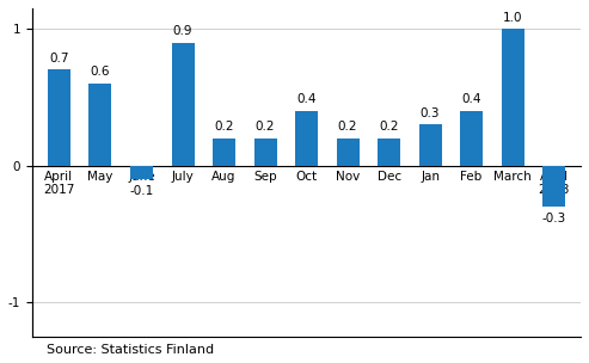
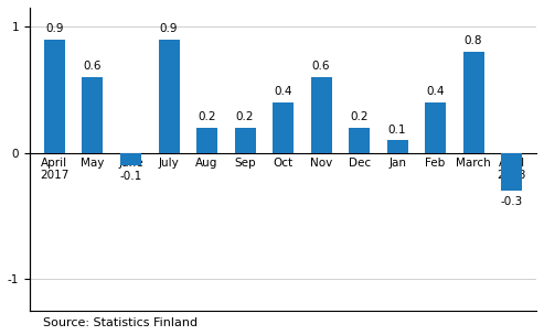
April 2017: 0.7 -> 0.9
Nov: 0.2 -> 0.6
Jan: 0.3 -> 0.1
March: 1.0 -> 0.8
